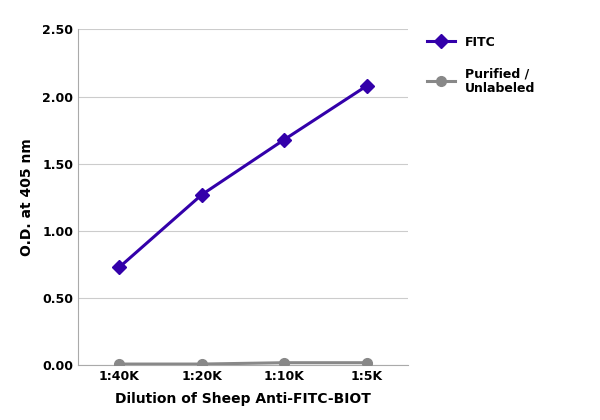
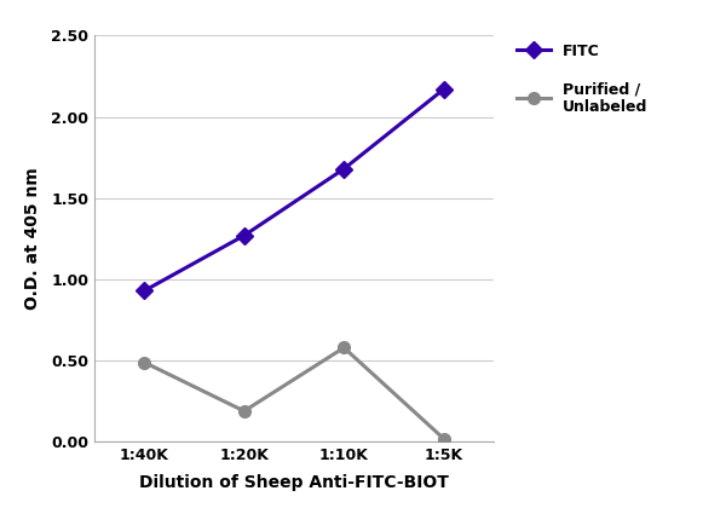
FITC/1:40K: 0.73 -> 0.93
Purified / Unlabeled/1:40K: 0.01 -> 0.49
Purified / Unlabeled/1:20K: 0.01 -> 0.19
Purified / Unlabeled/1:10K: 0.02 -> 0.58
FITC/1:5K: 2.08 -> 2.17
